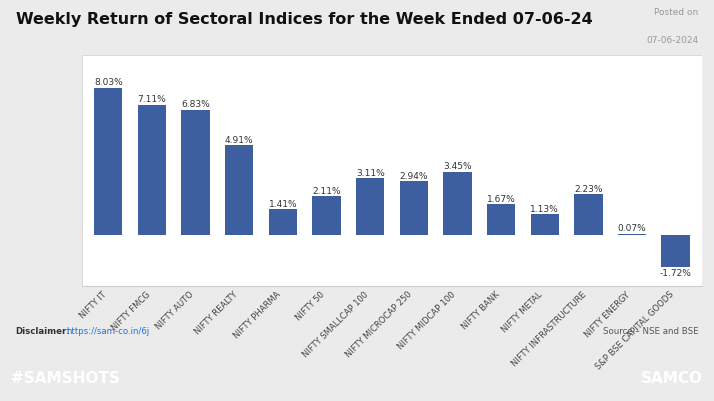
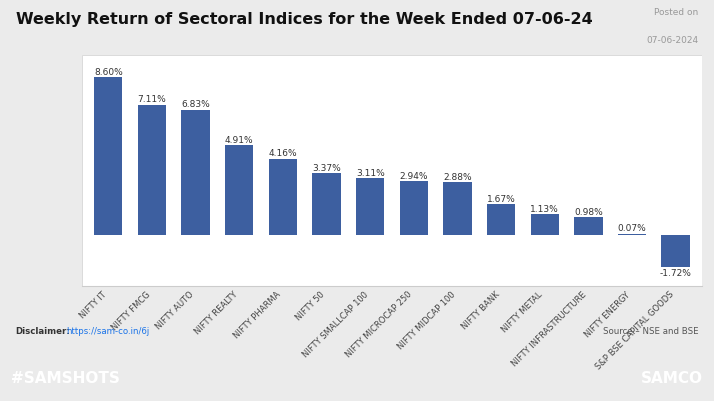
NIFTY IT: 8.03% -> 8.60%
NIFTY PHARMA: 1.41% -> 4.16%
NIFTY 50: 2.11% -> 3.37%
NIFTY MIDCAP 100: 3.45% -> 2.88%
NIFTY INFRASTRUCTURE: 2.23% -> 0.98%
